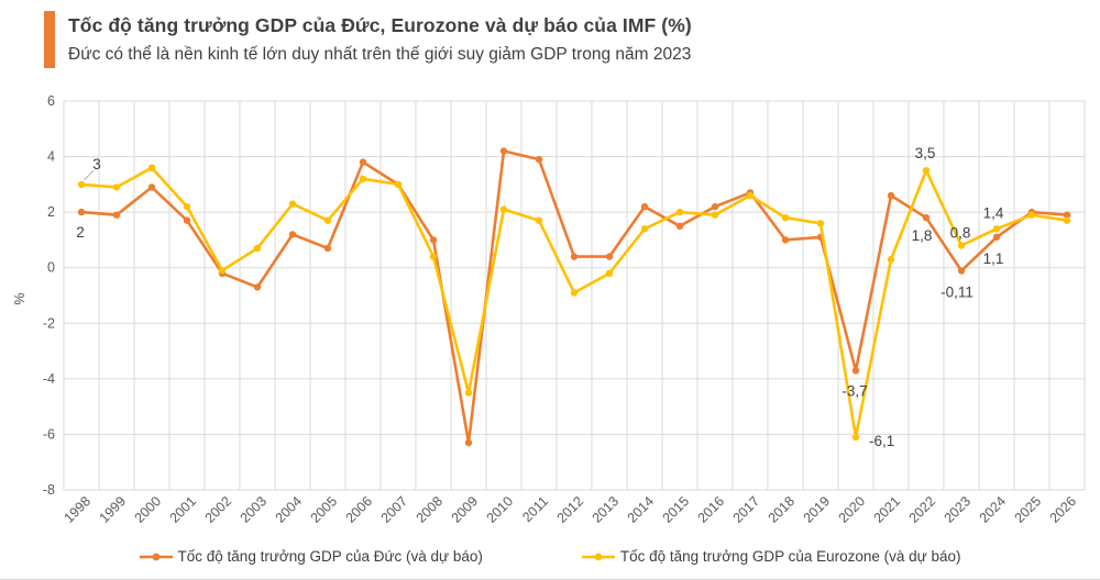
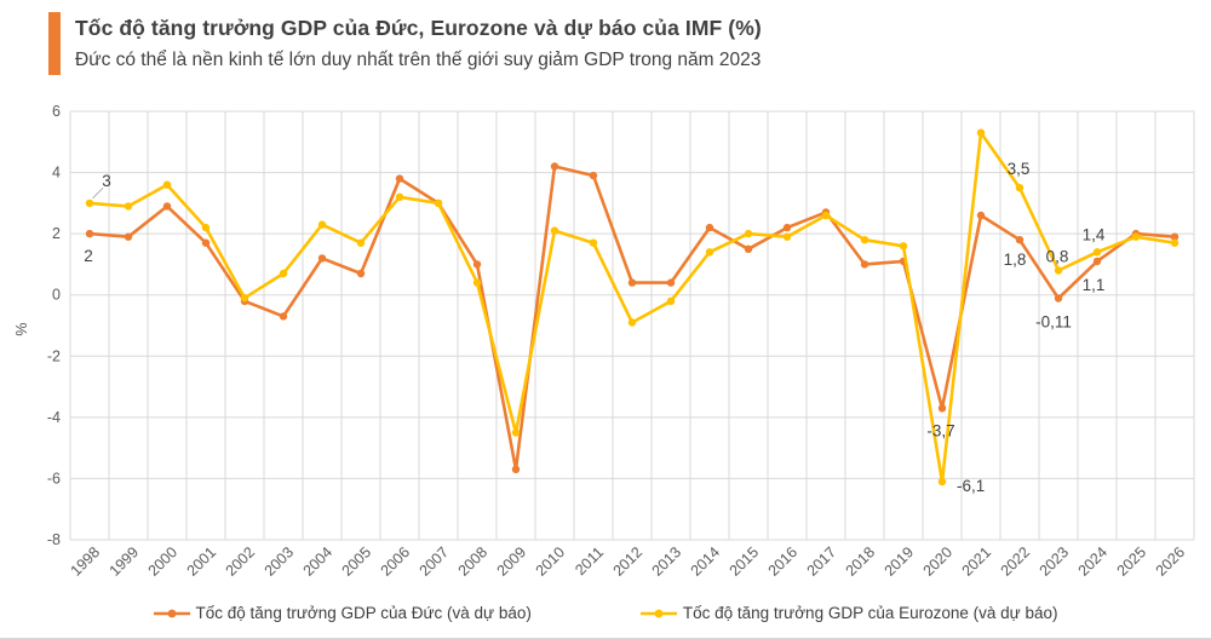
Tốc độ tăng trưởng GDP của Đức (và dự báo)/2009: -6.3 -> -5.7
Tốc độ tăng trưởng GDP của Eurozone (và dự báo)/2021: 0.3 -> 5.3
